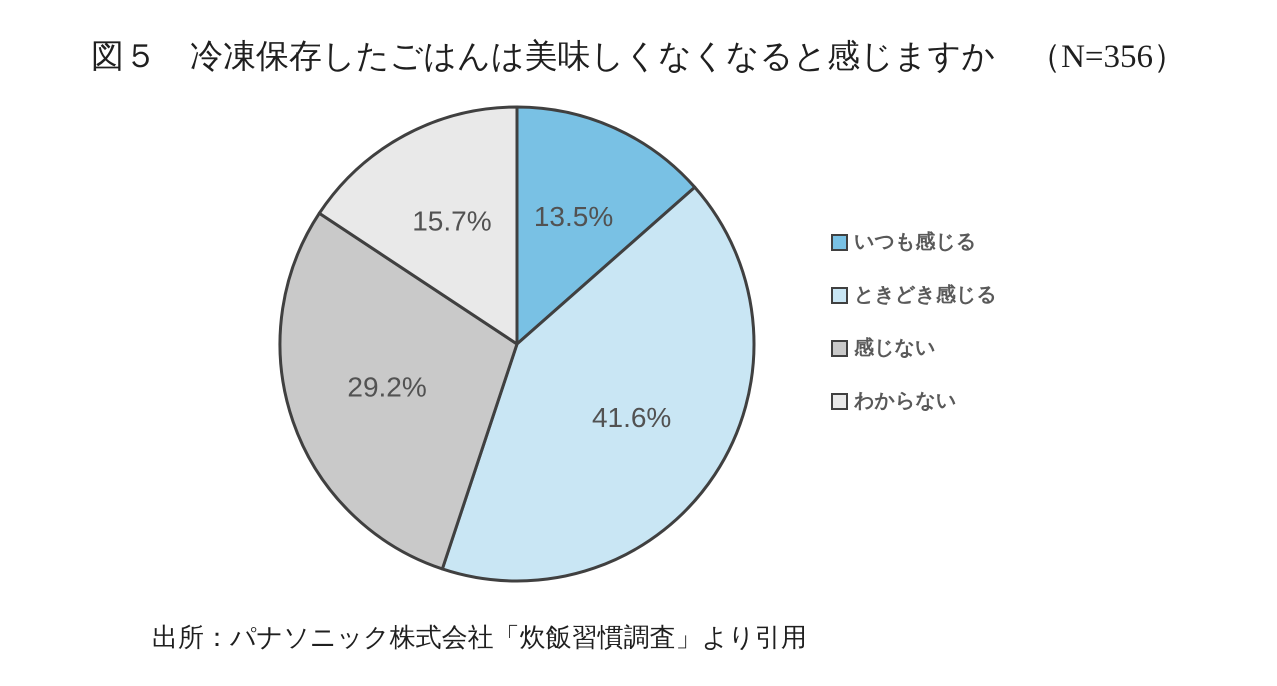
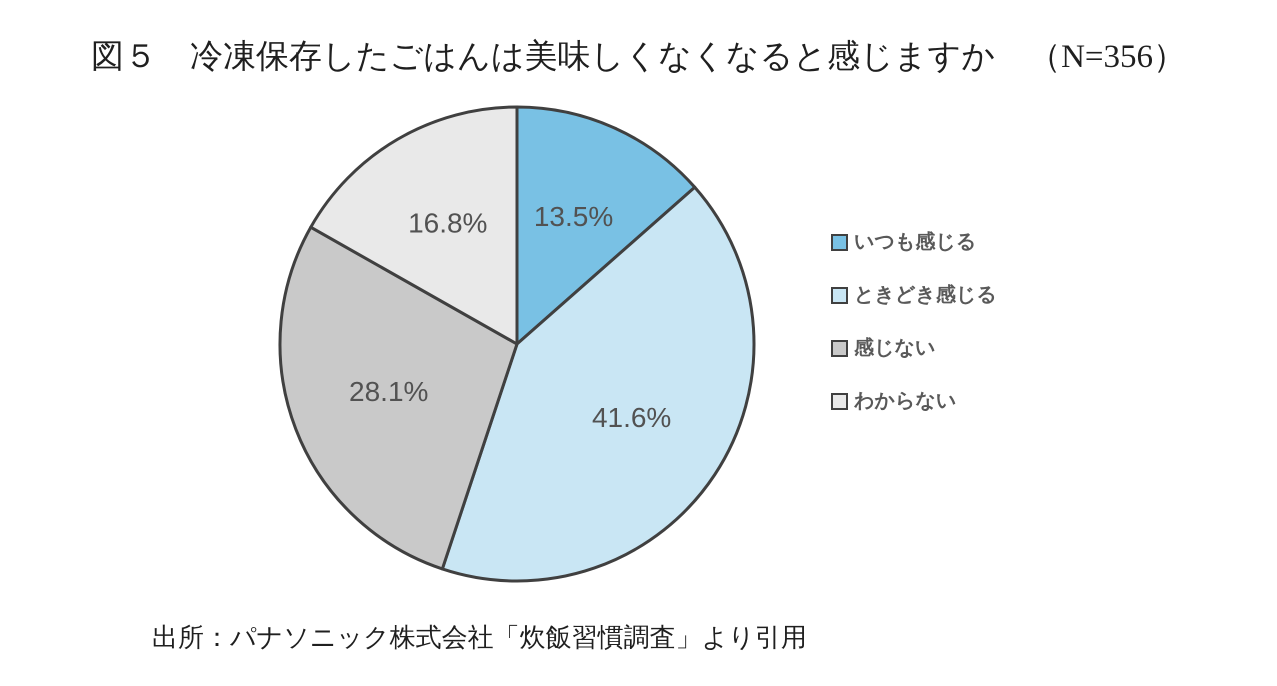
感じない: 29.2% -> 28.1%
わからない: 15.7% -> 16.8%
